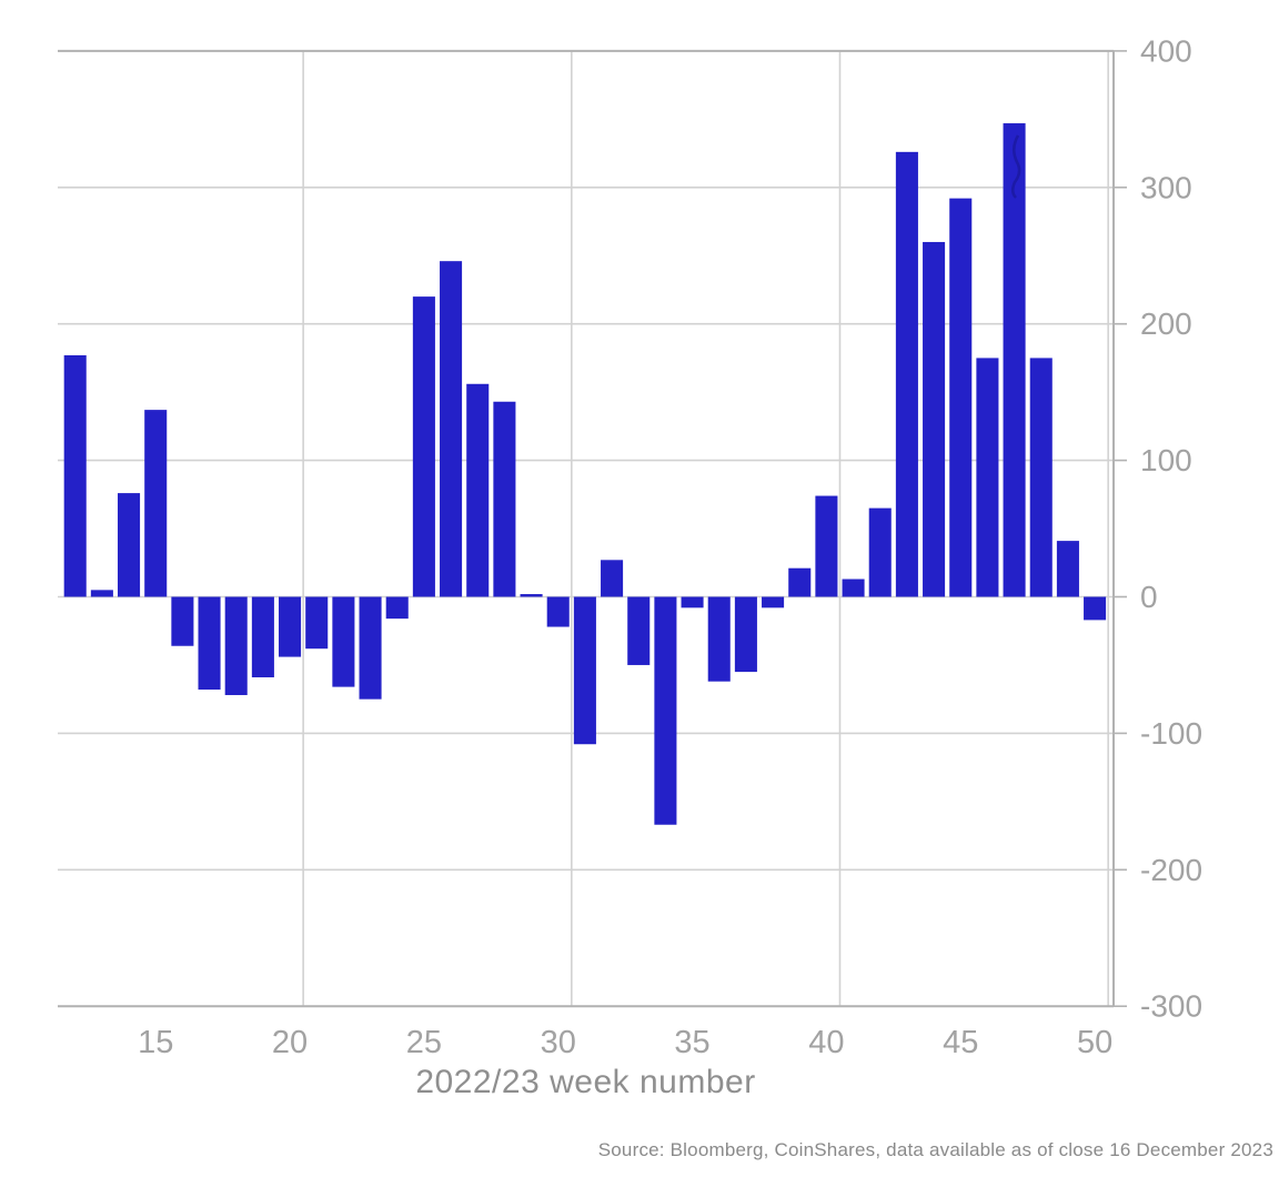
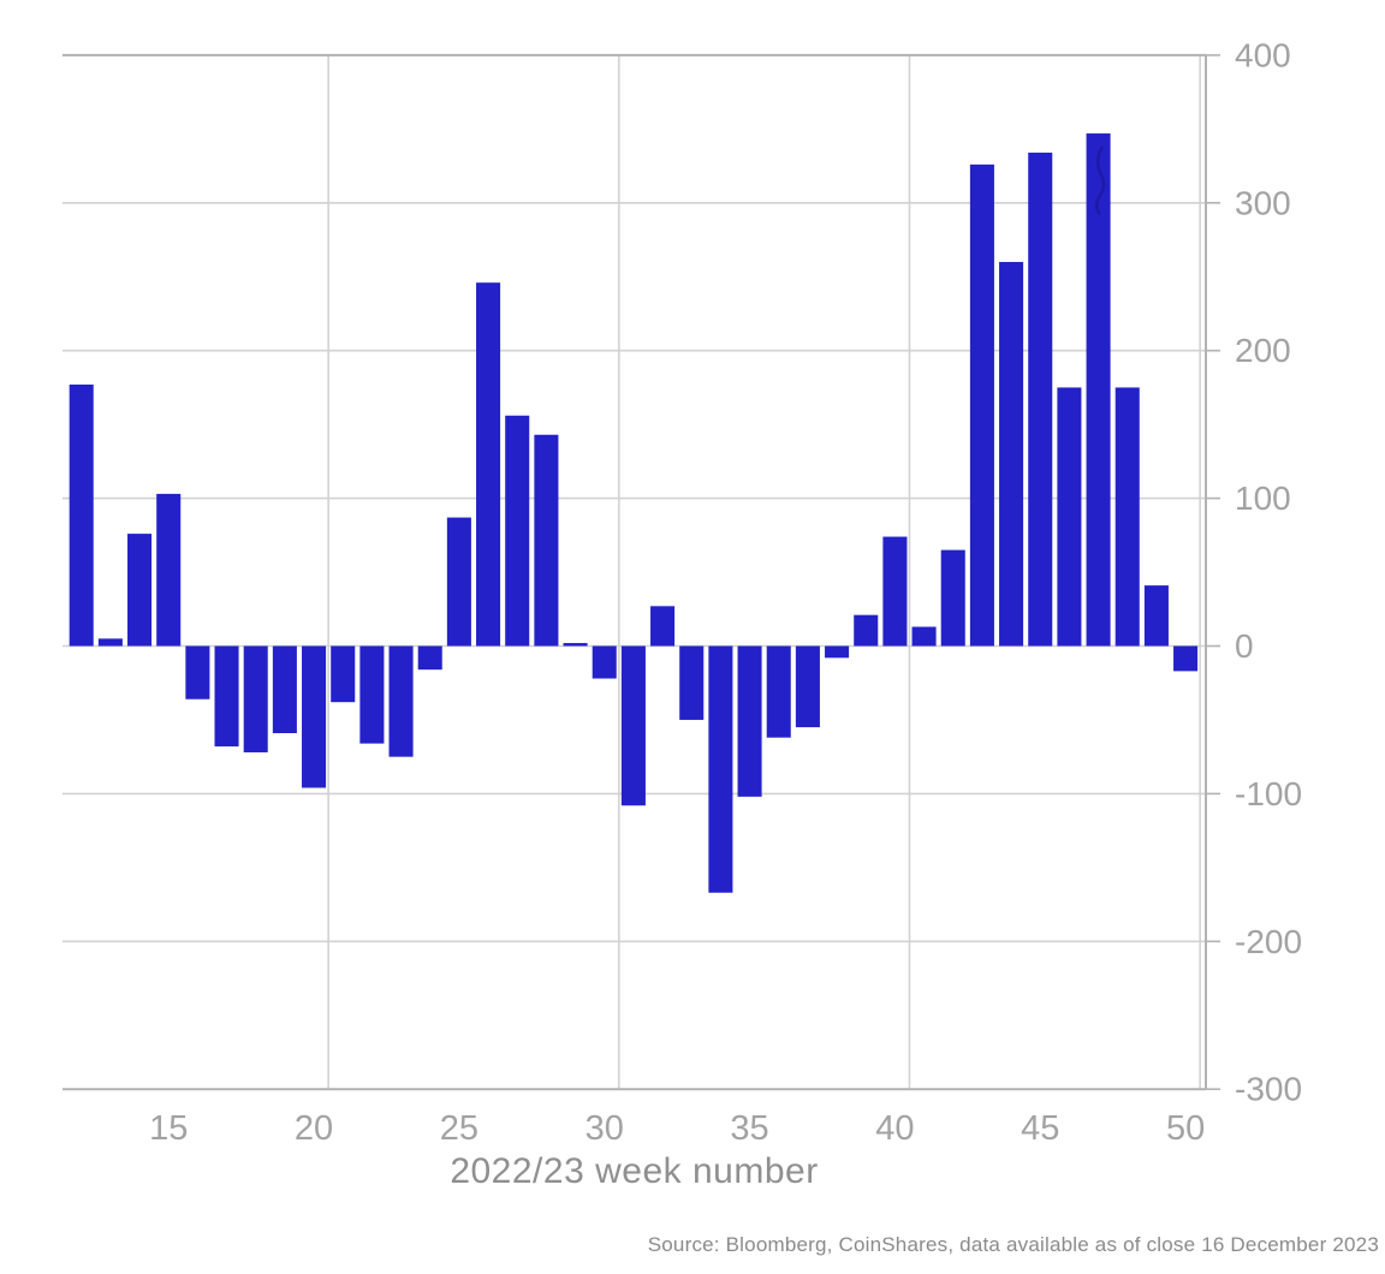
15: 137 -> 103
20: -44 -> -96
25: 220 -> 87
35: -8 -> -102
45: 292 -> 334
